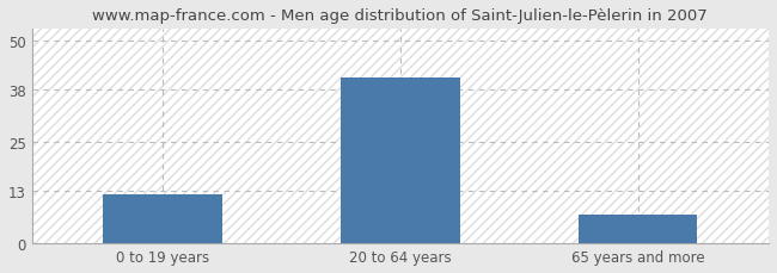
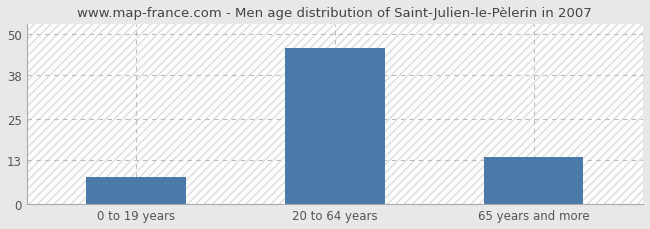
0 to 19 years: 12 -> 8
20 to 64 years: 41 -> 46
65 years and more: 7 -> 14
